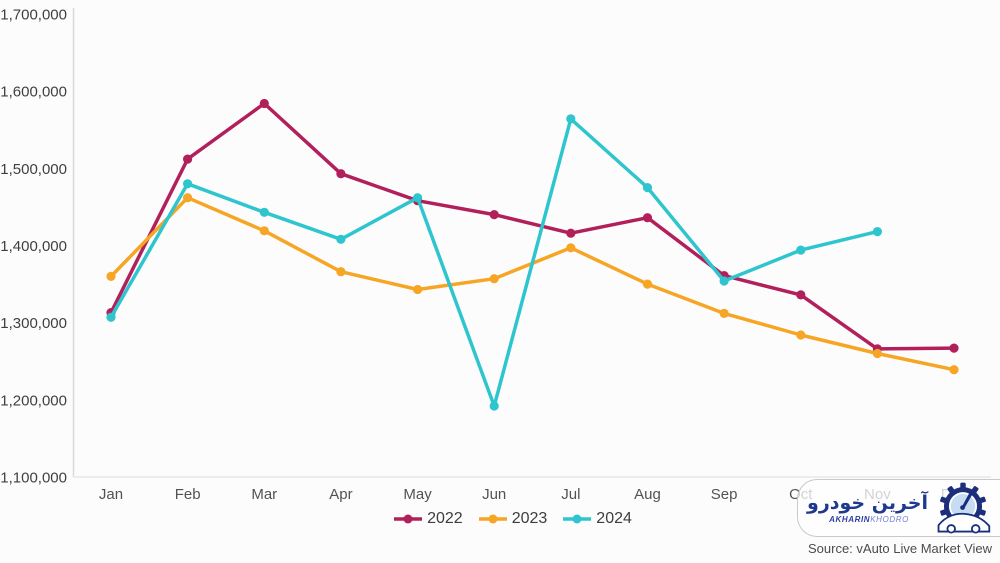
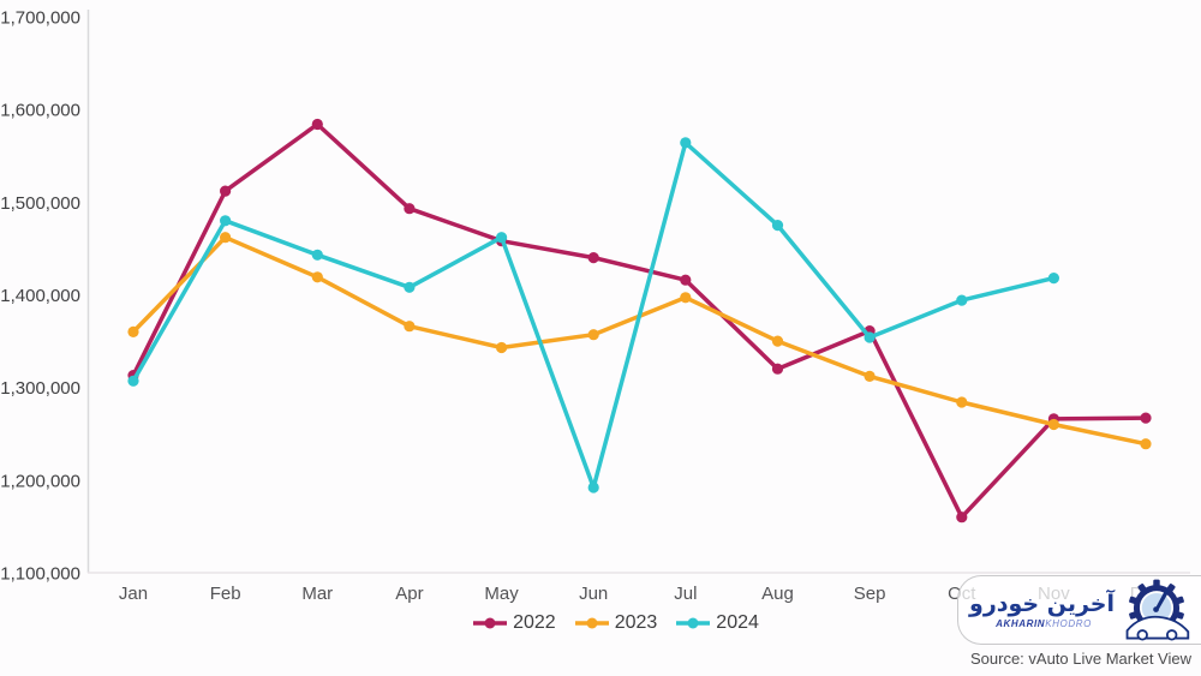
2022/Aug: 1440000 -> 1320000
2022/Oct: 1340000 -> 1160000
